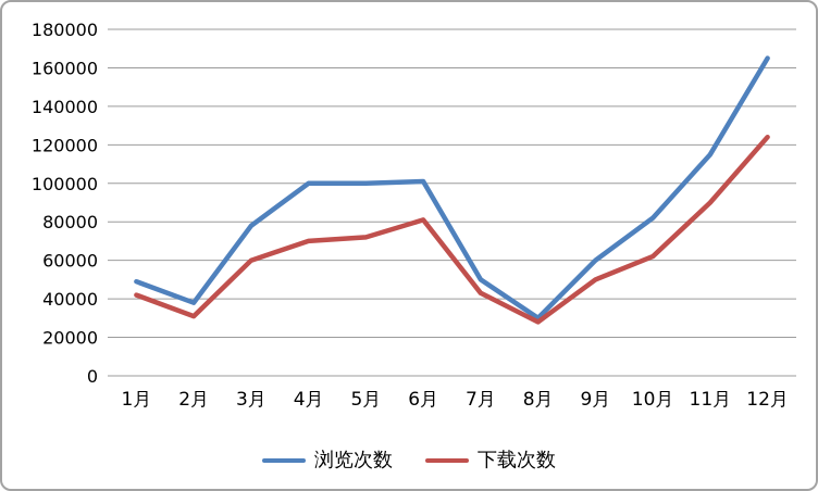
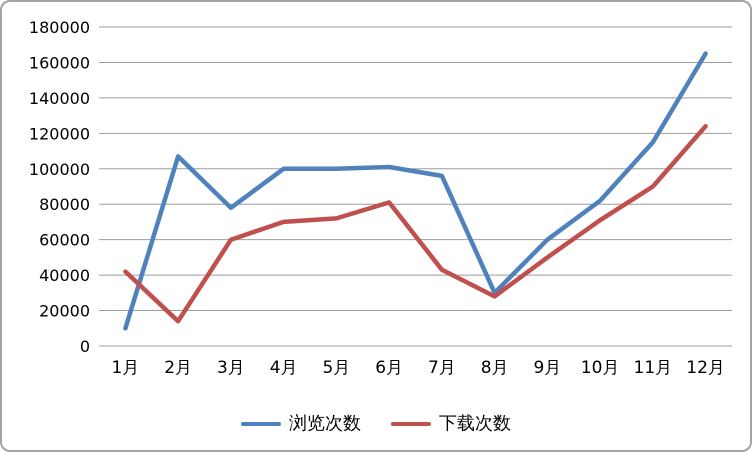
浏览次数/1月: 49000 -> 10000
浏览次数/2月: 38000 -> 107000
下载次数/2月: 31000 -> 14000
浏览次数/7月: 50000 -> 96000
下载次数/10月: 62000 -> 71000
